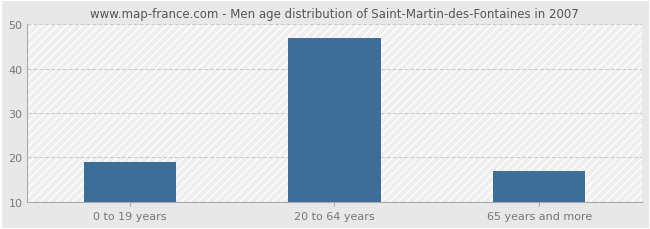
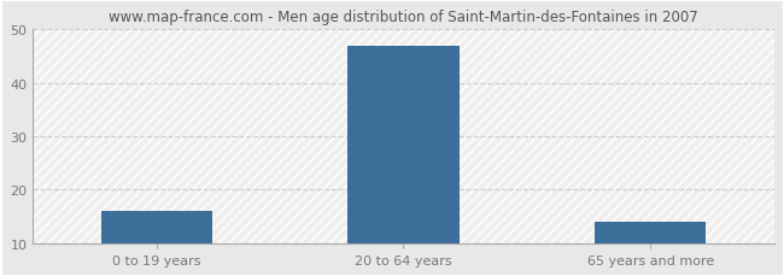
0 to 19 years: 19 -> 16
65 years and more: 17 -> 14
